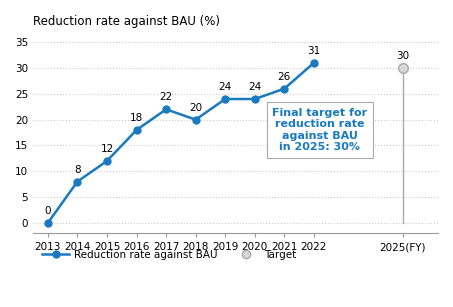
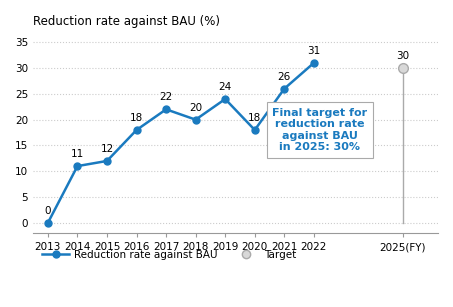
2014: 8 -> 11
2020: 24 -> 18
